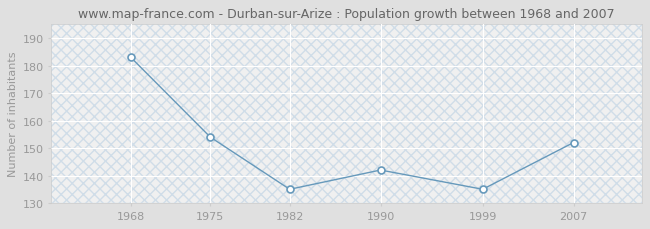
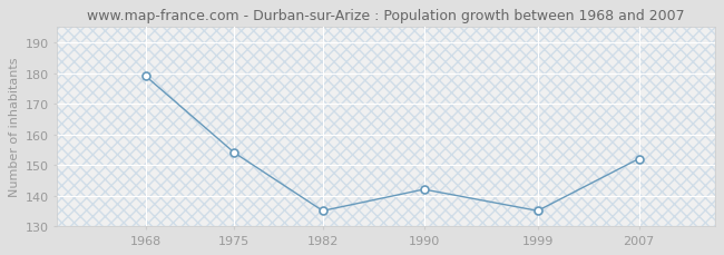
1968: 183 -> 179
